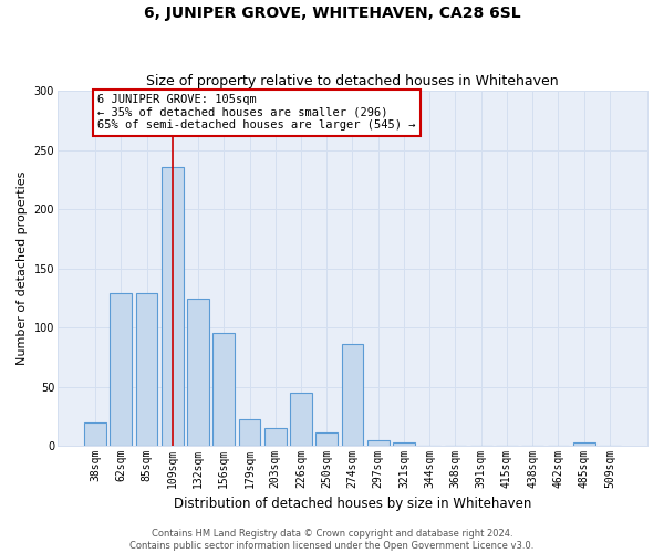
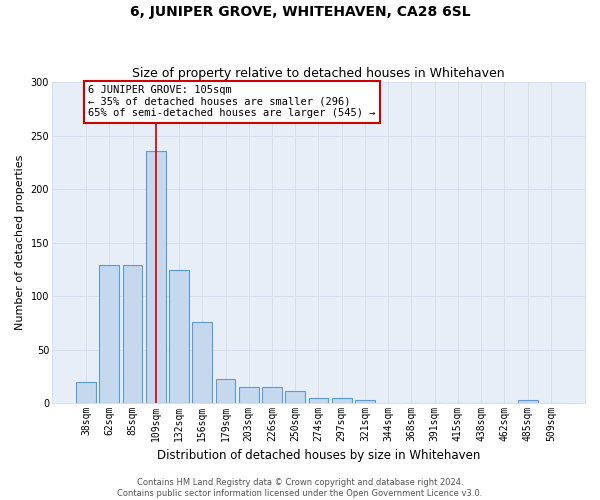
156sqm: 95 -> 76
226sqm: 45 -> 15
274sqm: 86 -> 5
